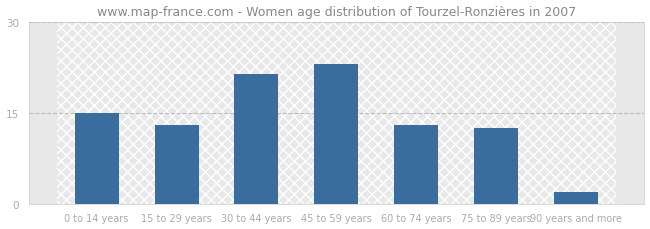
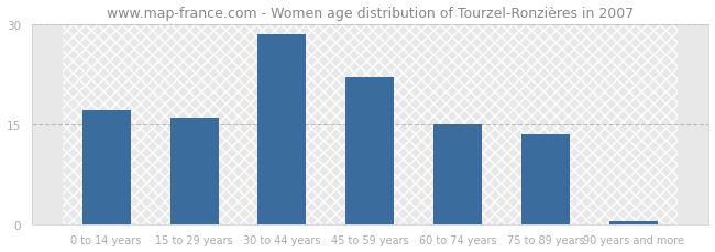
0 to 14 years: 15.0 -> 17.0
15 to 29 years: 13.0 -> 16.0
30 to 44 years: 21.4 -> 28.5
45 to 59 years: 23.0 -> 22.0
60 to 74 years: 13.0 -> 15.0
75 to 89 years: 12.4 -> 13.5
90 years and more: 2.0 -> 0.4
